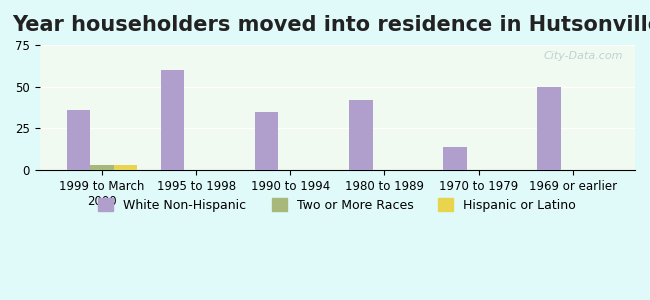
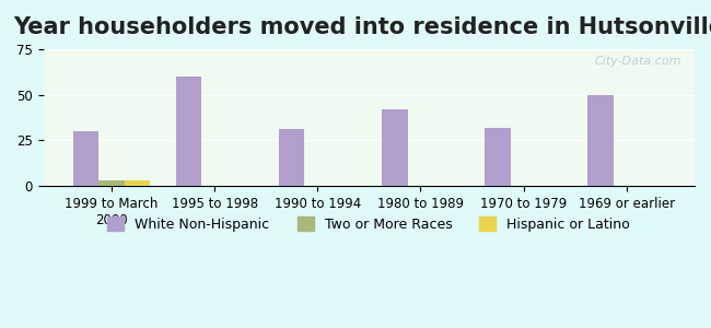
White Non-Hispanic/1999 to March 2000: 36 -> 30
White Non-Hispanic/1990 to 1994: 35 -> 31
White Non-Hispanic/1970 to 1979: 14 -> 32
